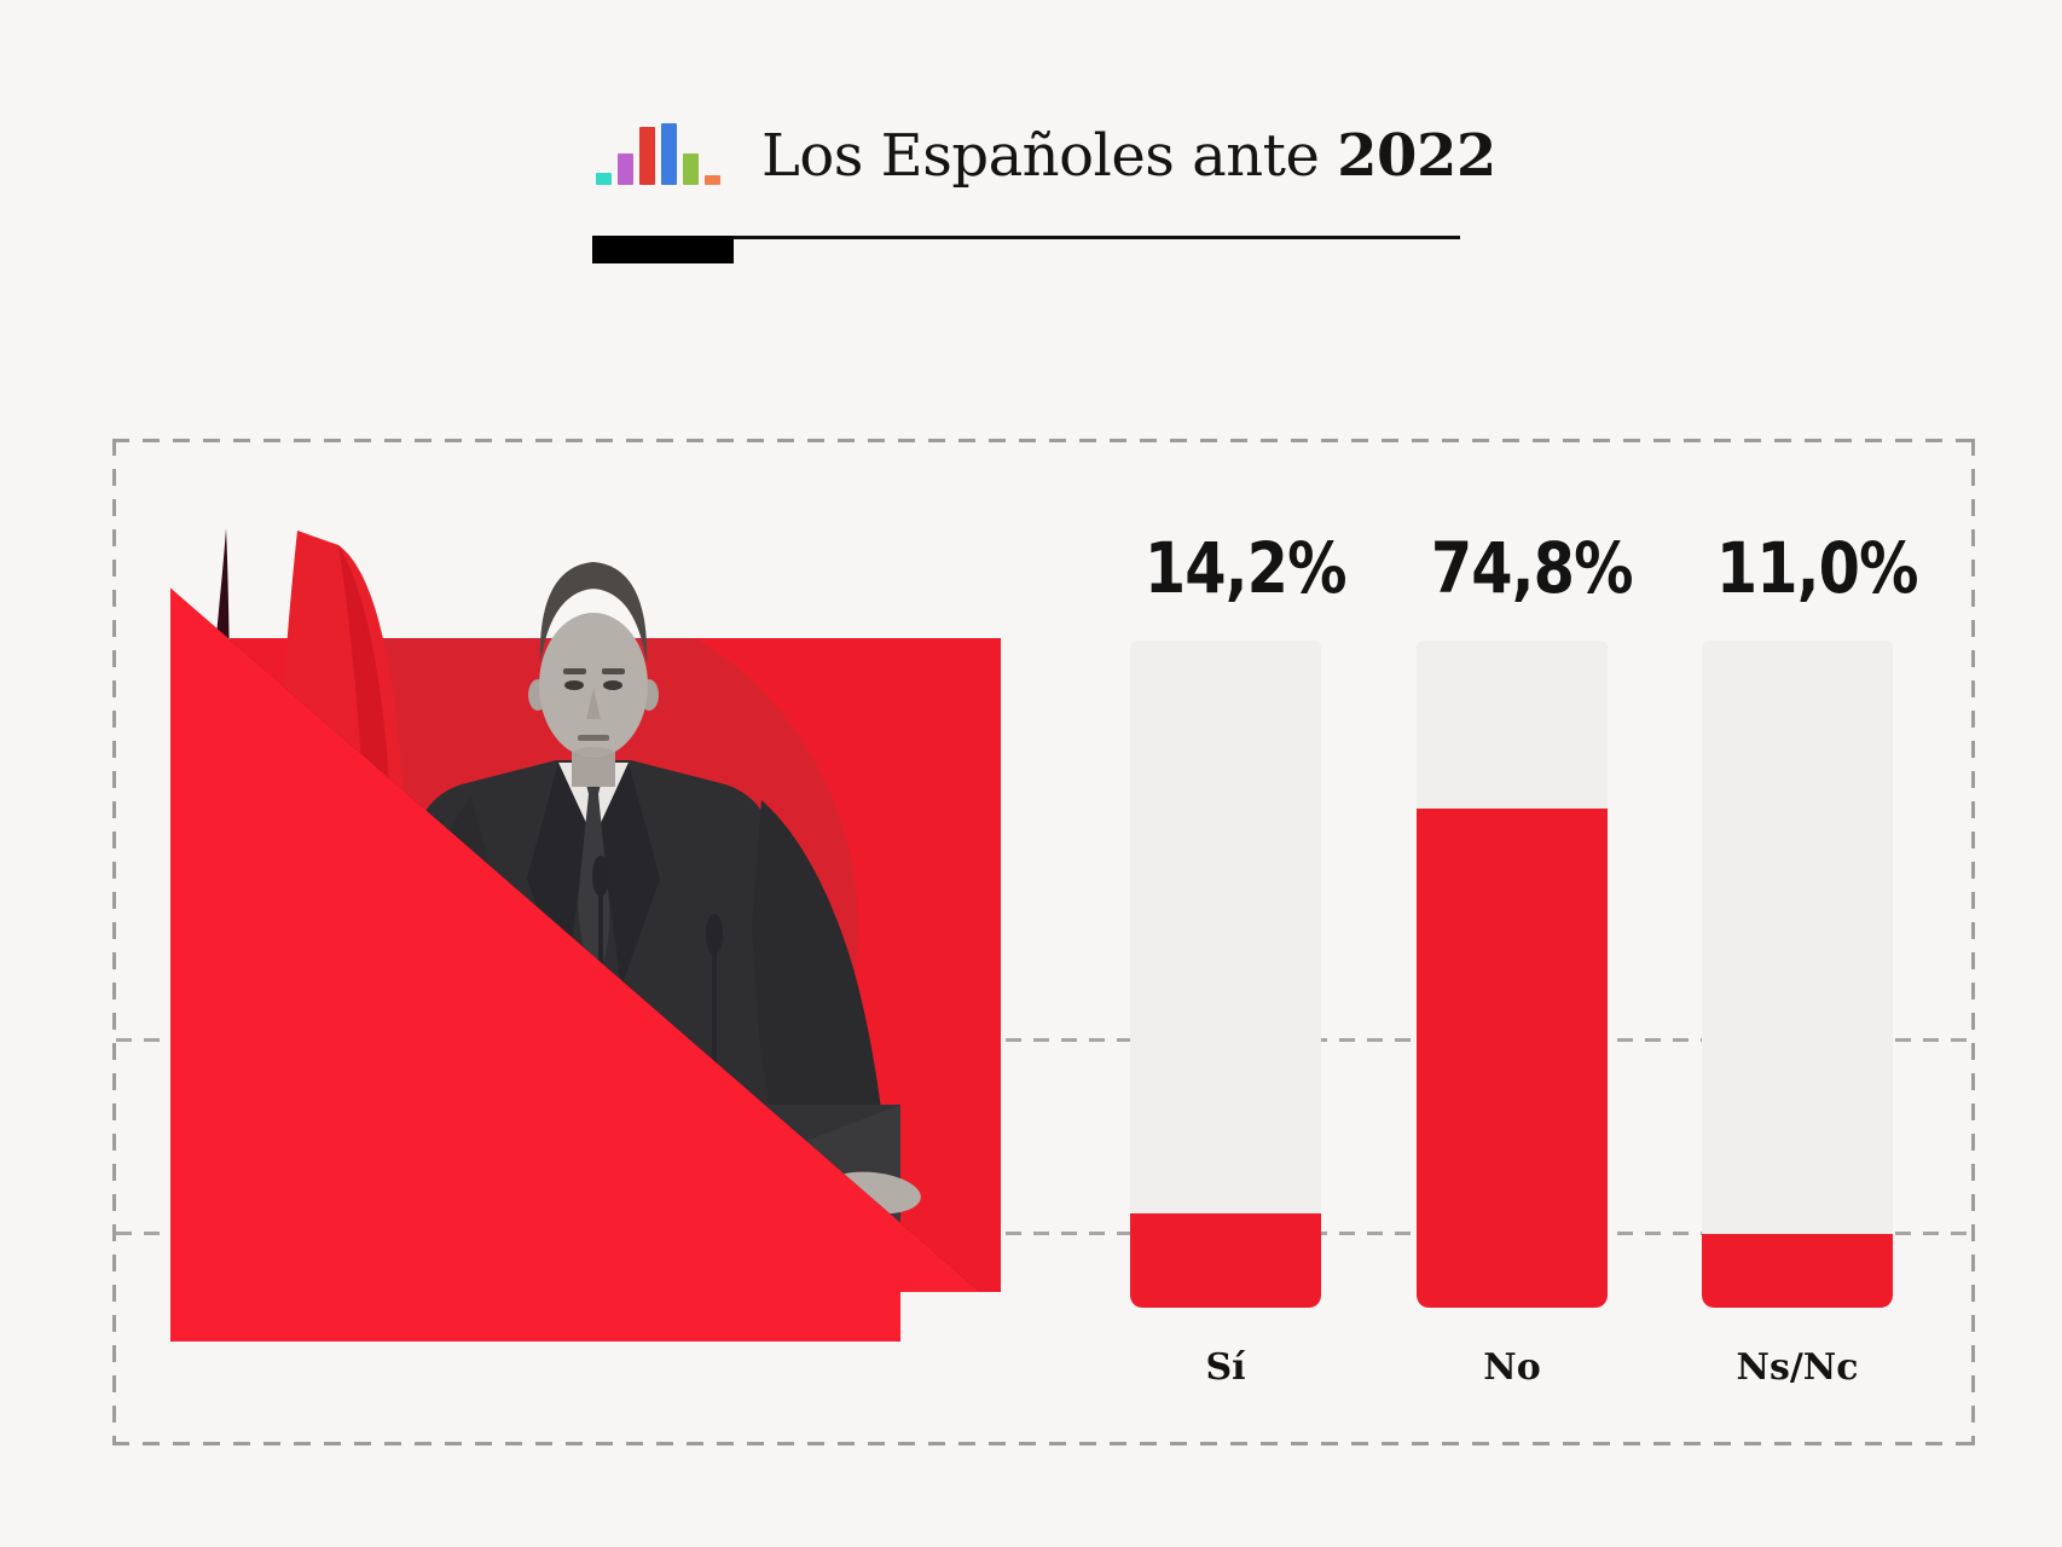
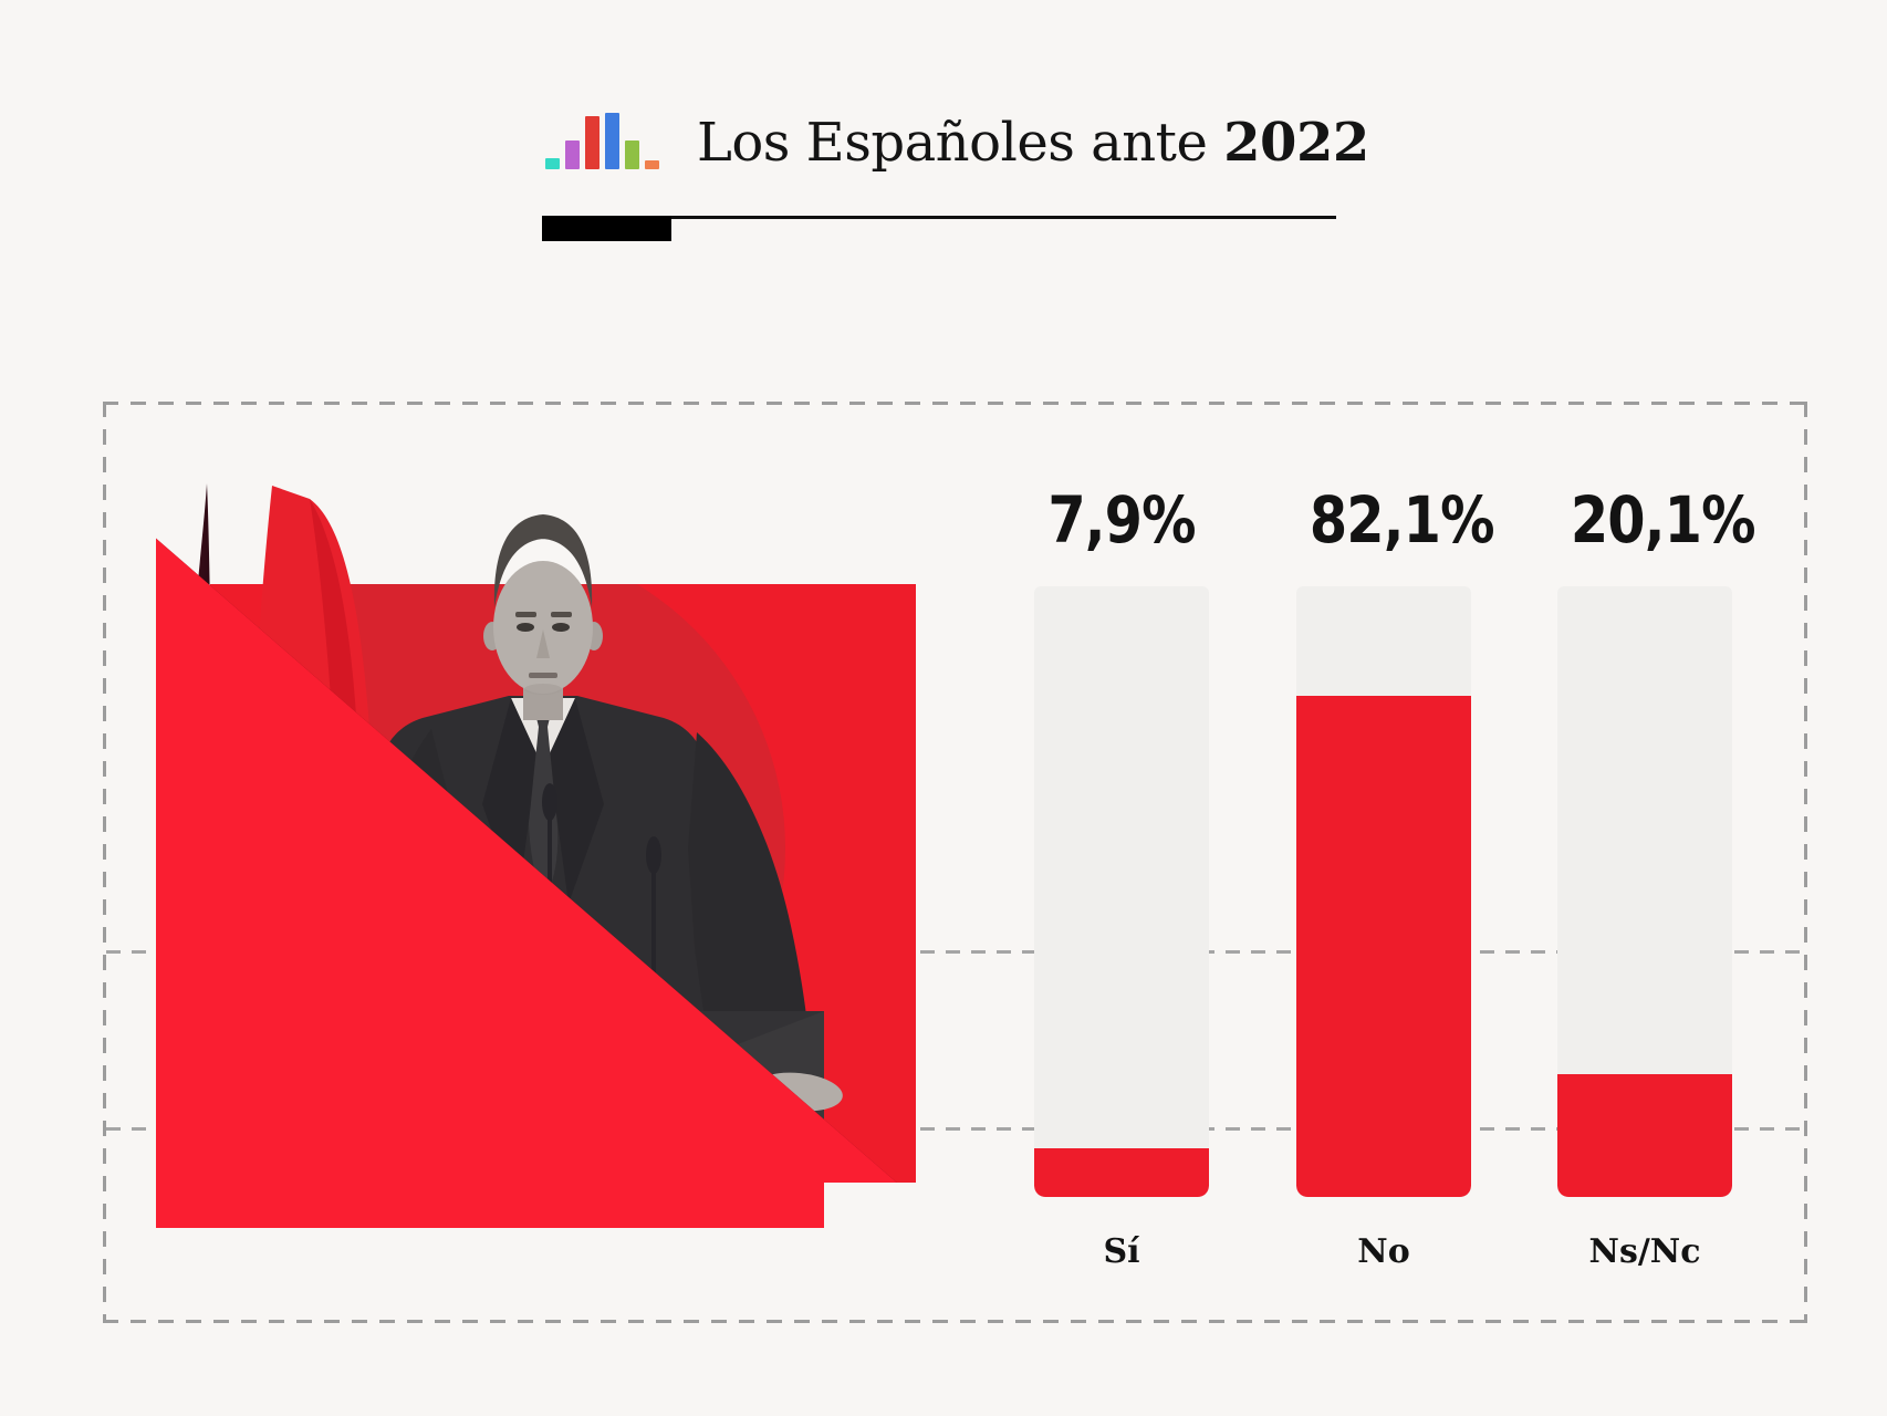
Sí: 14,2% -> 7,9%
No: 74,8% -> 82,1%
Ns/Nc: 11,0% -> 20,1%
